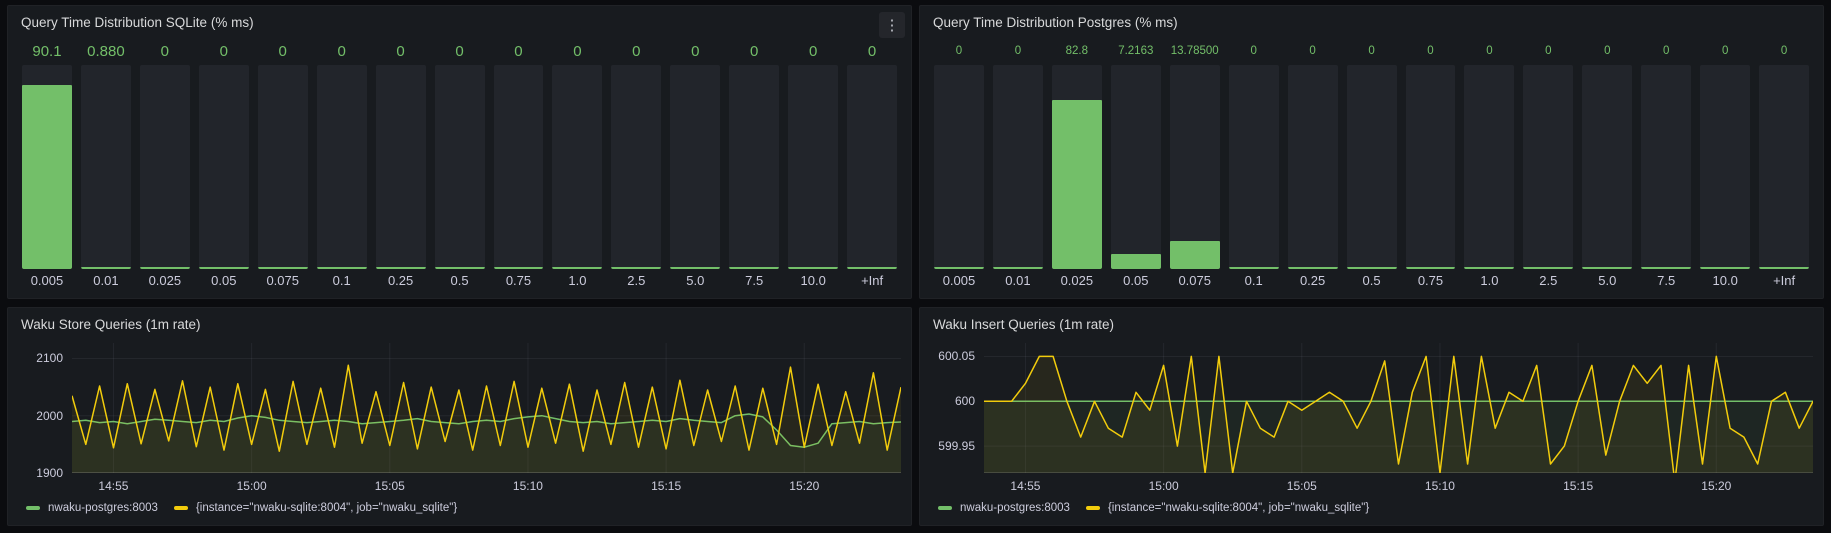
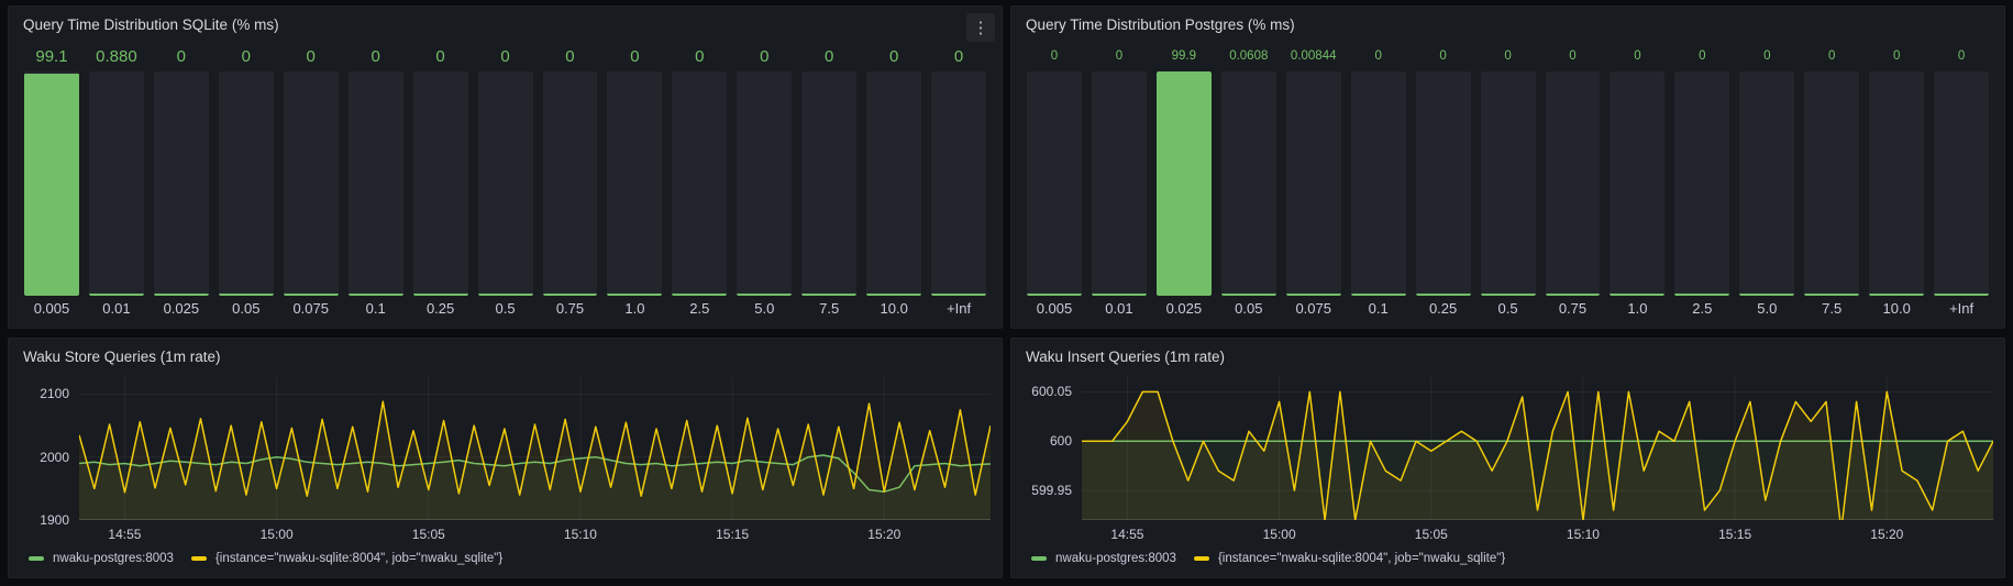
Query Time Distribution SQLite (% ms)/0.005: 90.1 -> 99.1
Query Time Distribution Postgres (% ms)/0.025: 82.8 -> 99.9
Query Time Distribution Postgres (% ms)/0.05: 7.2163 -> 0.0608
Query Time Distribution Postgres (% ms)/0.075: 13.78500 -> 0.00844
